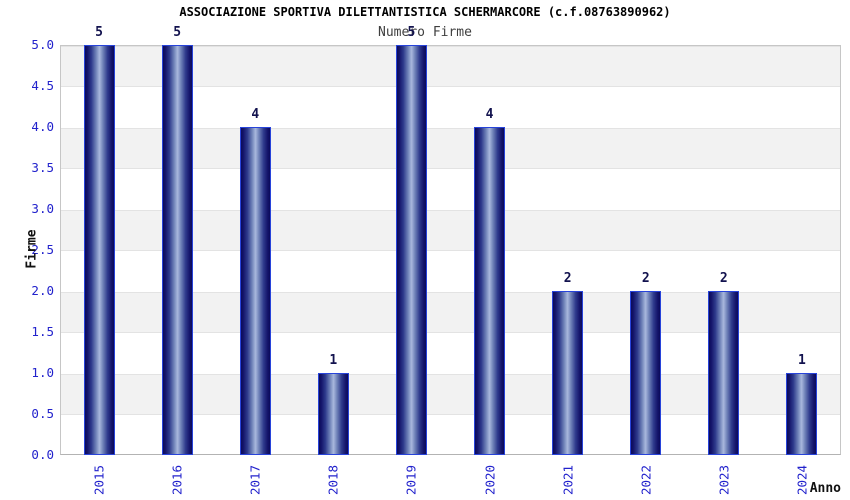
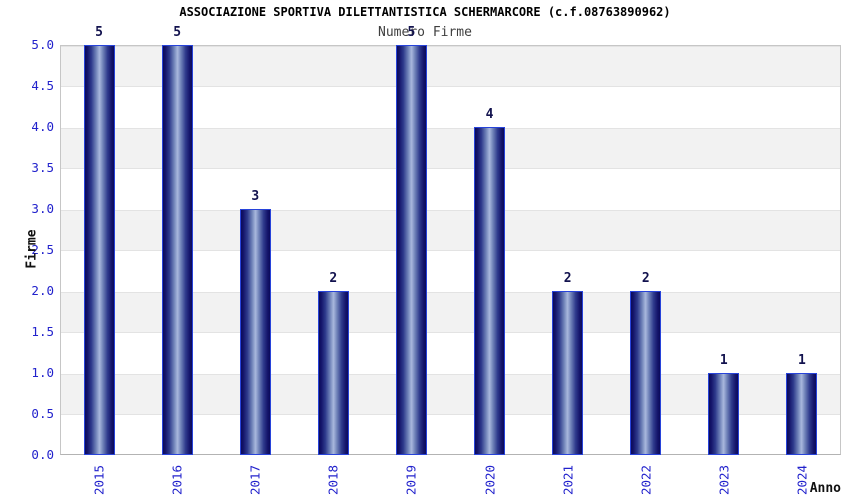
2017: 4 -> 3
2018: 1 -> 2
2023: 2 -> 1
